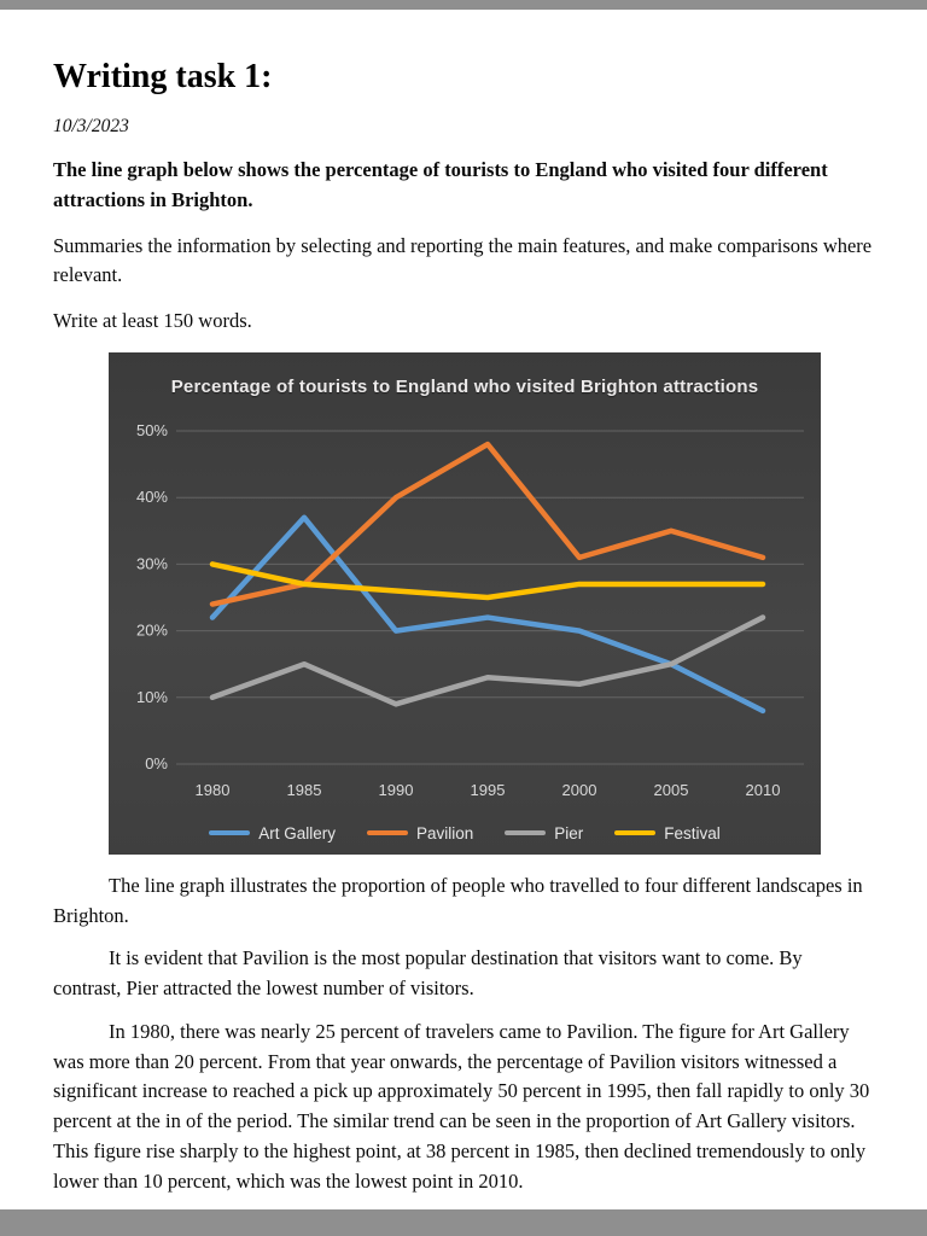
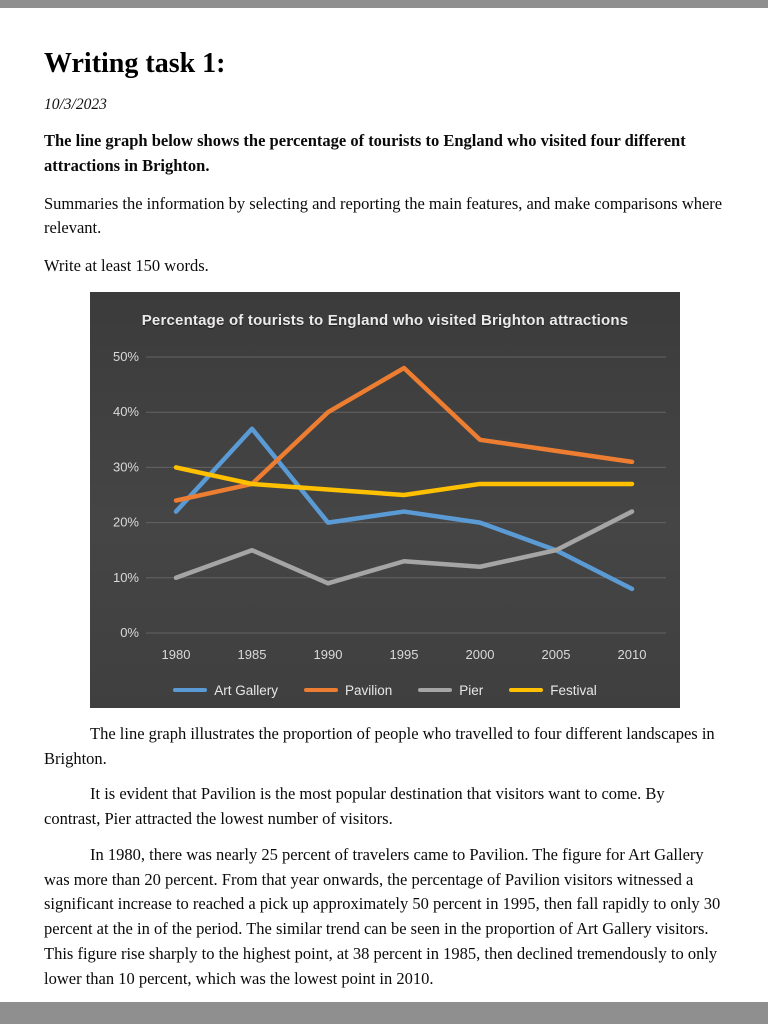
Pavilion/2000: 31% -> 35%
Pavilion/2005: 35% -> 33%
